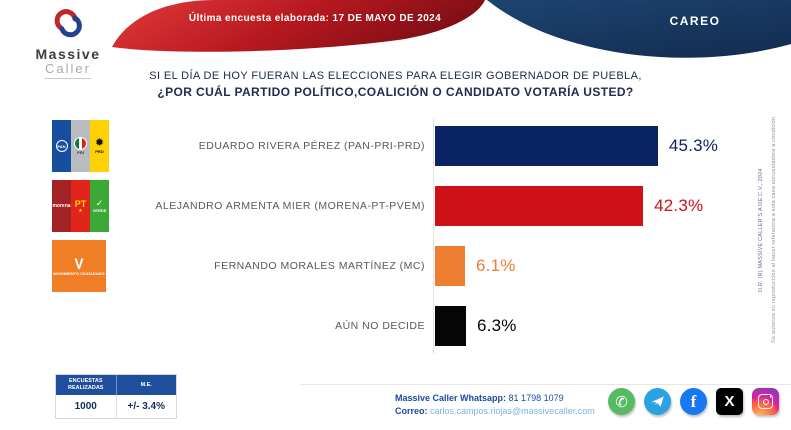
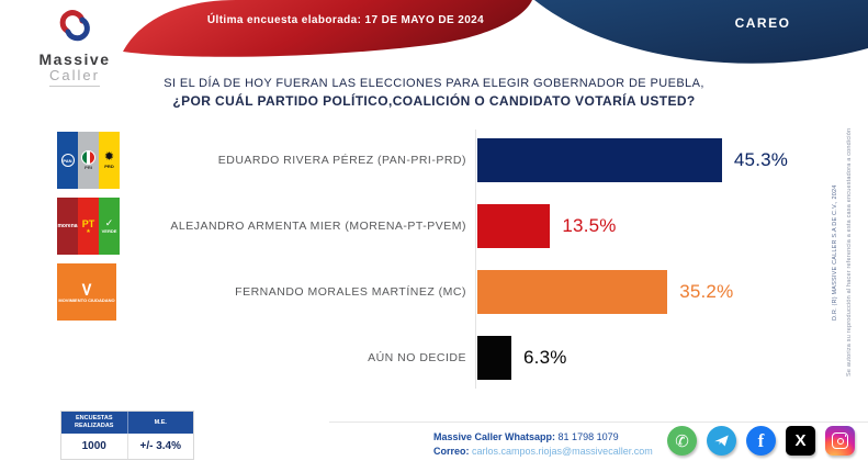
ALEJANDRO ARMENTA MIER (MORENA-PT-PVEM): 42.3% -> 13.5%
FERNANDO MORALES MARTÍNEZ (MC): 6.1% -> 35.2%
